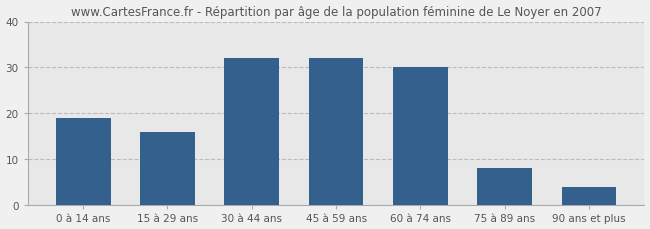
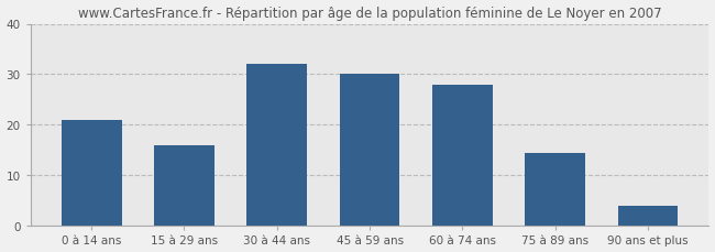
0 à 14 ans: 19.0 -> 21.0
45 à 59 ans: 32.0 -> 30.0
60 à 74 ans: 30.0 -> 28.0
75 à 89 ans: 8.0 -> 14.5
